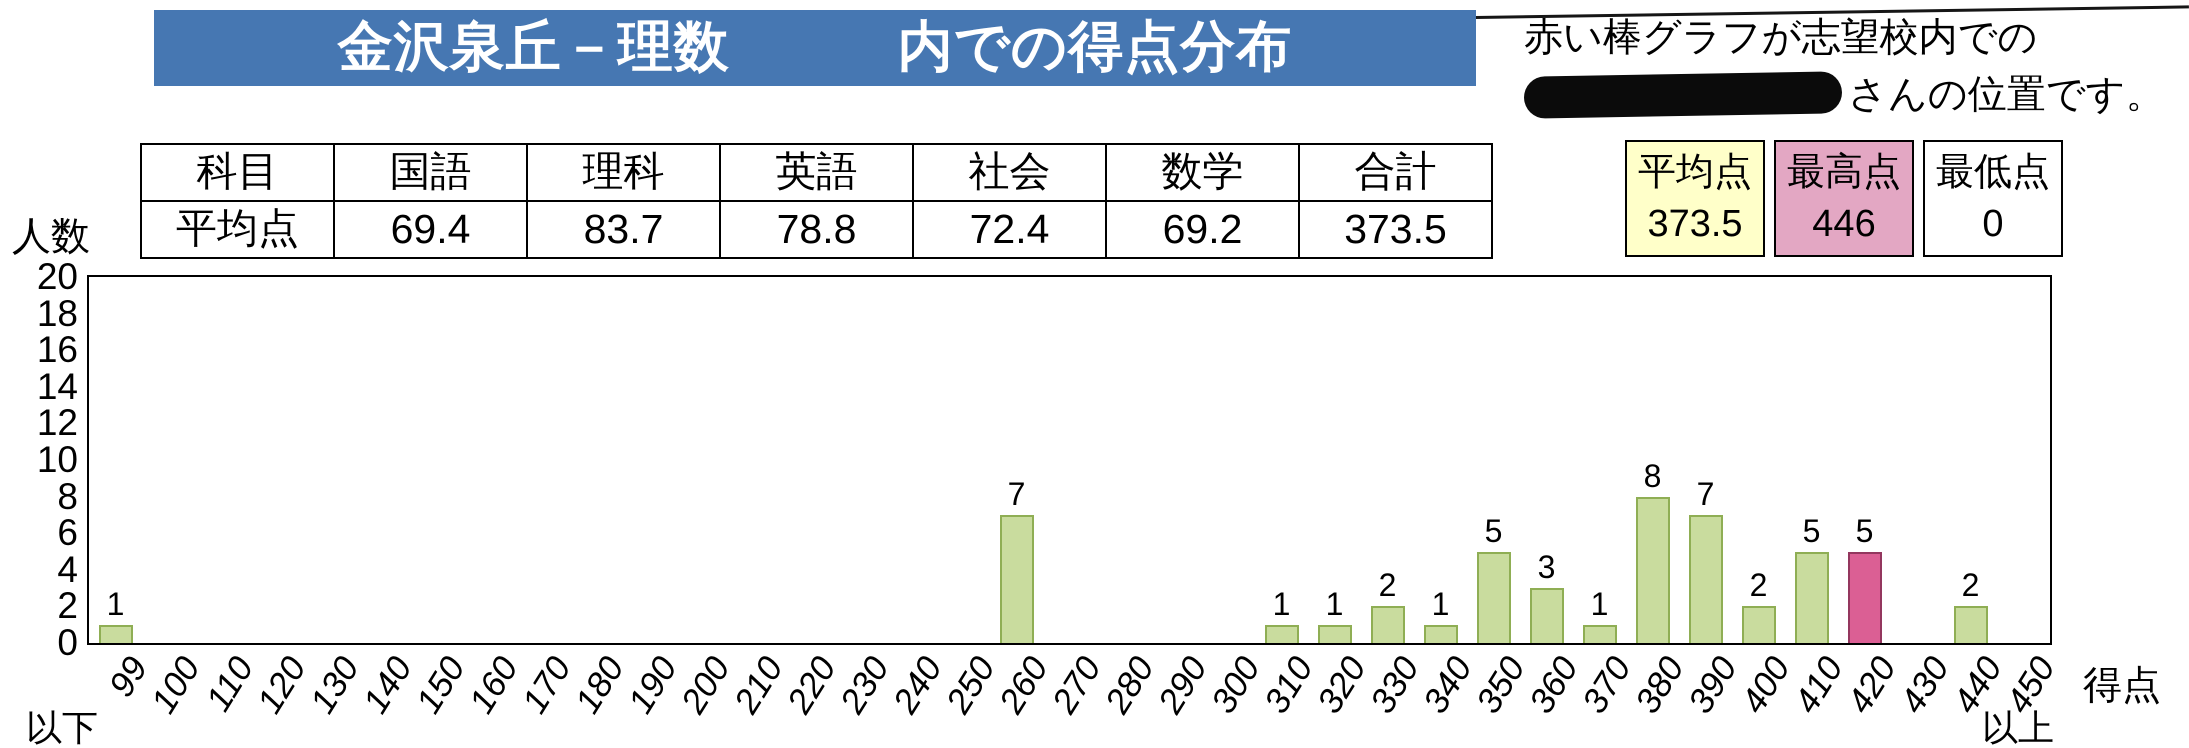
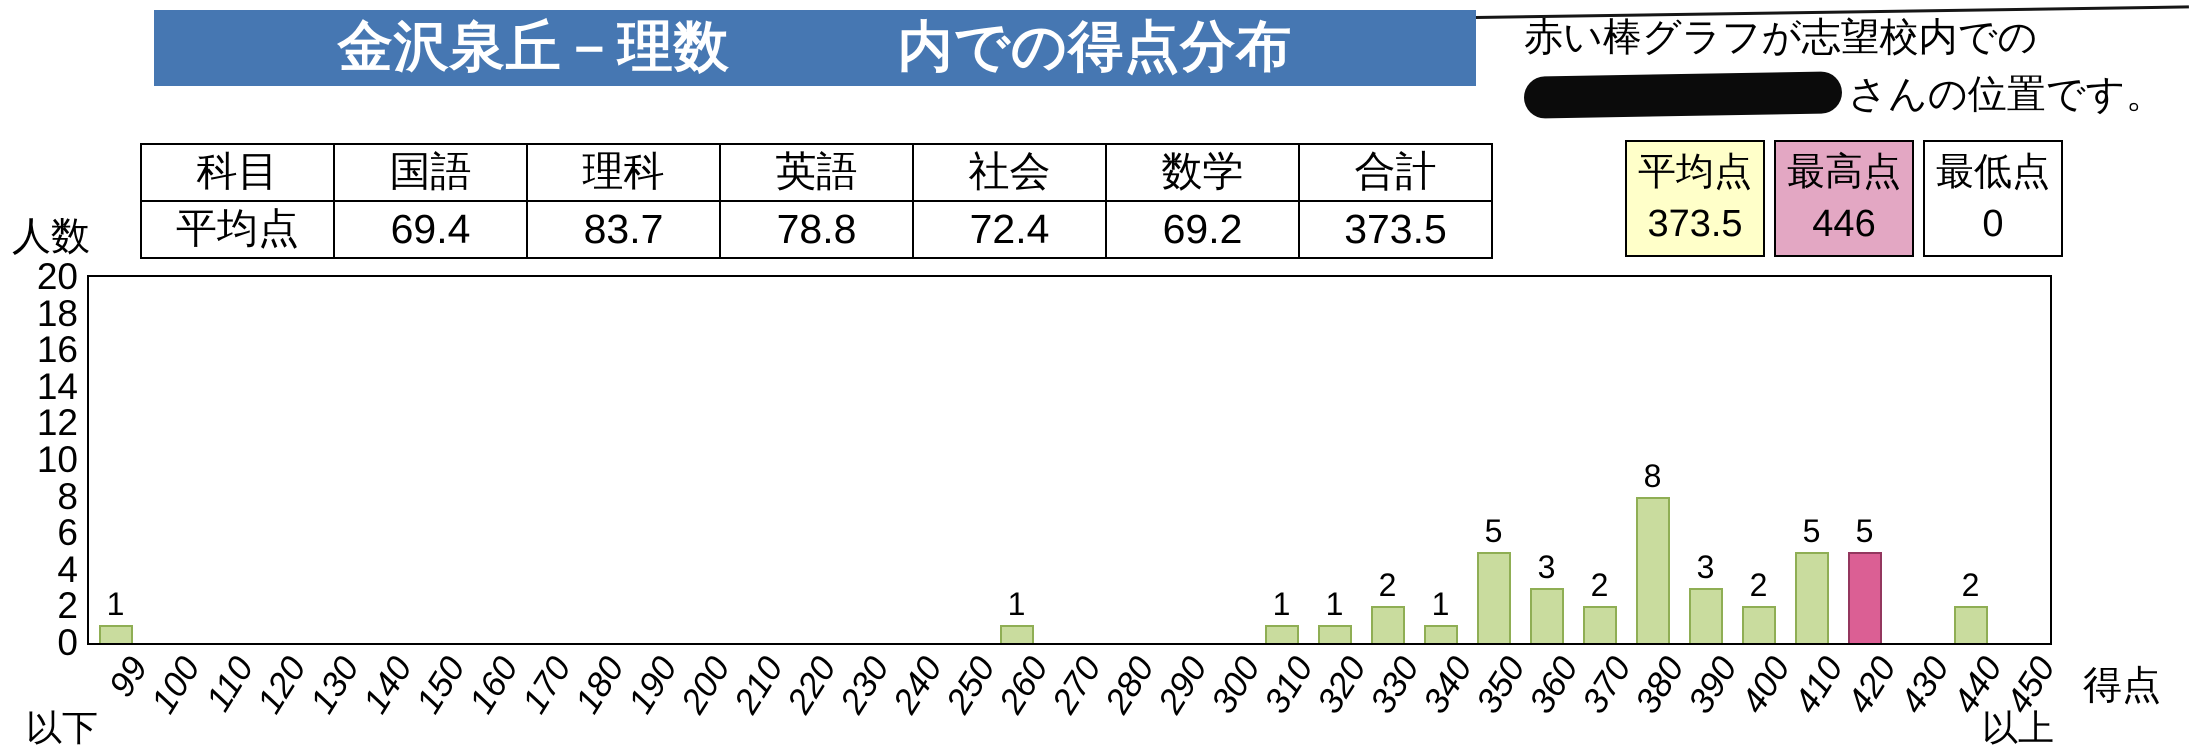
260: 7 -> 1
370: 1 -> 2
390: 7 -> 3
